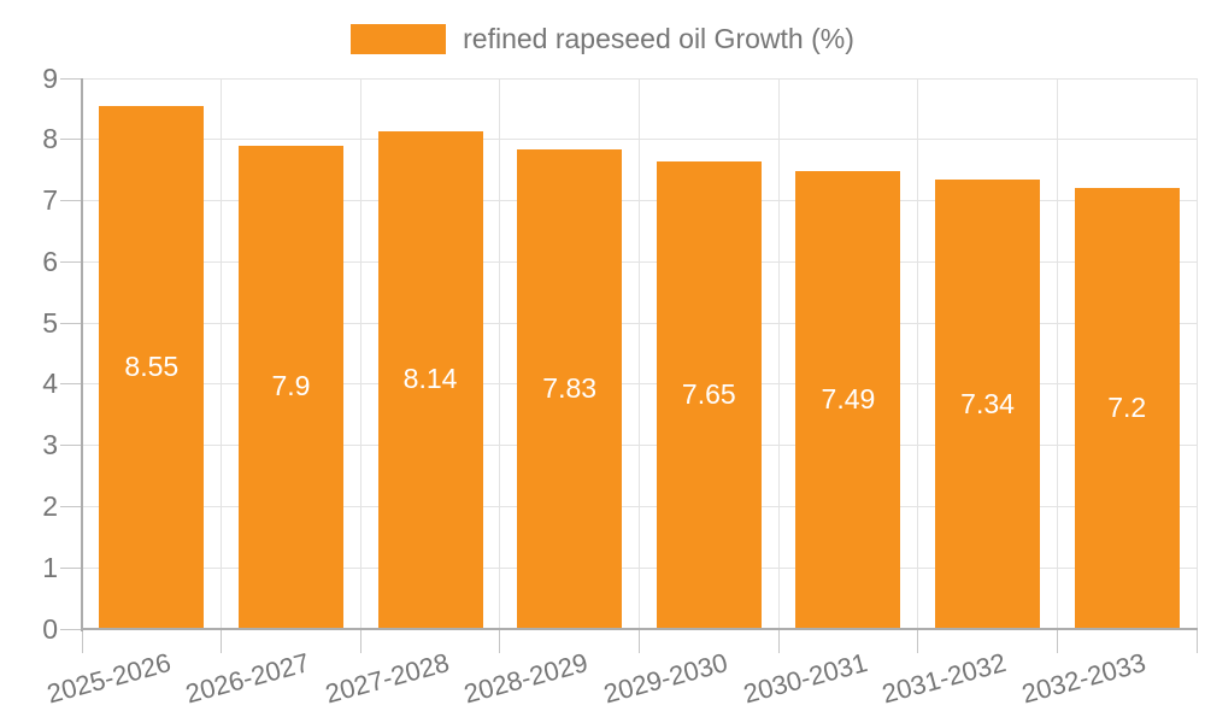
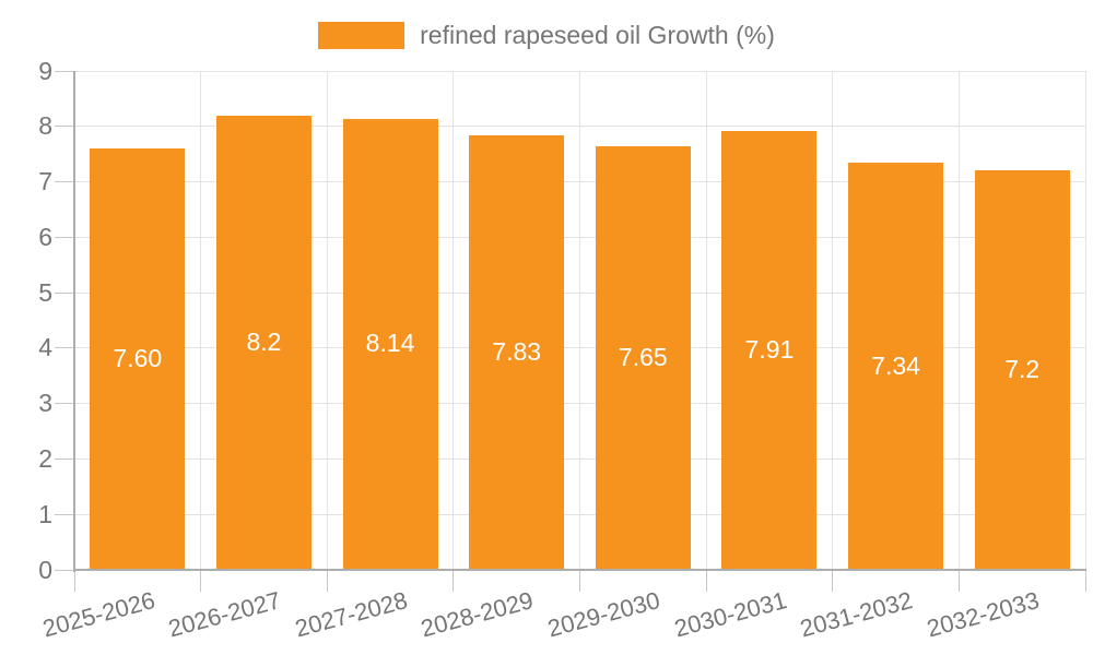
2025-2026: 8.55 -> 7.60
2026-2027: 7.9 -> 8.2
2030-2031: 7.49 -> 7.91
